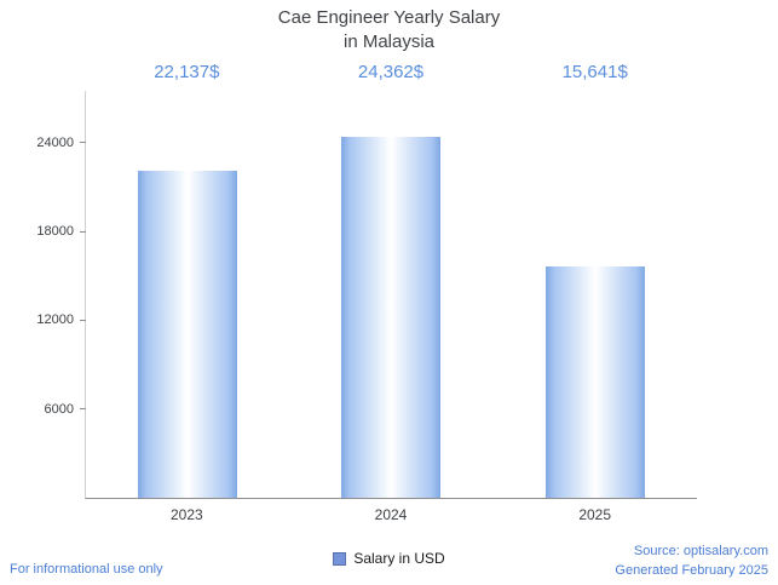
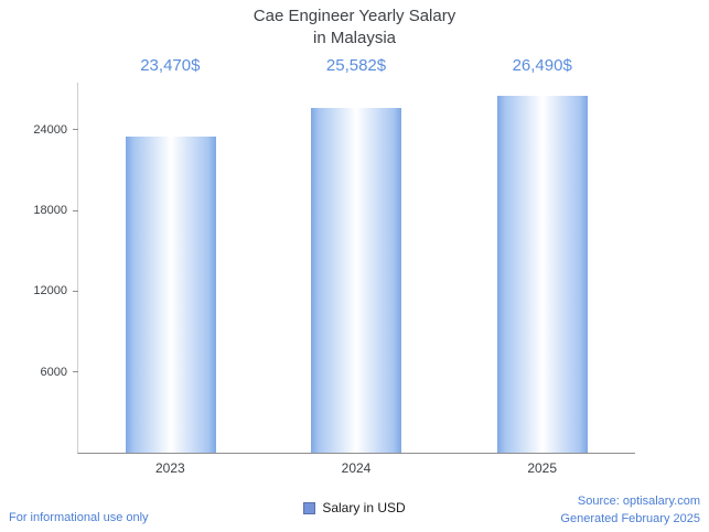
2023: 22,137 -> 23,470
2024: 24,362 -> 25,582
2025: 15,641 -> 26,490
